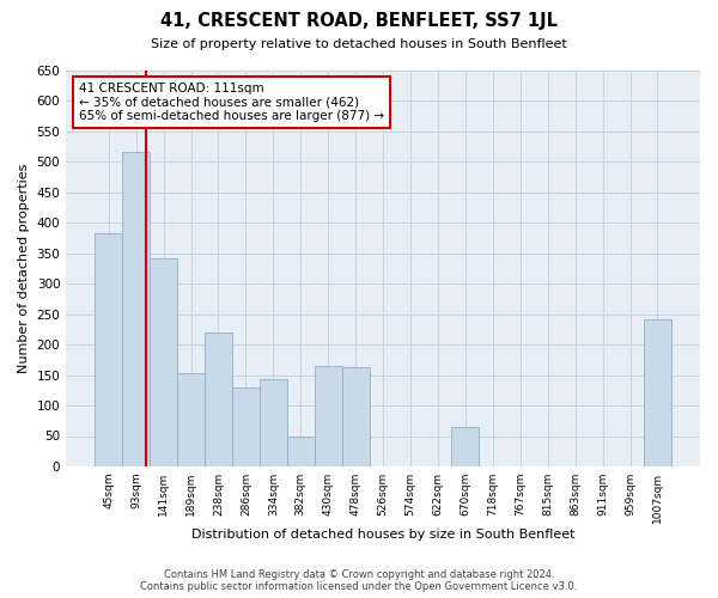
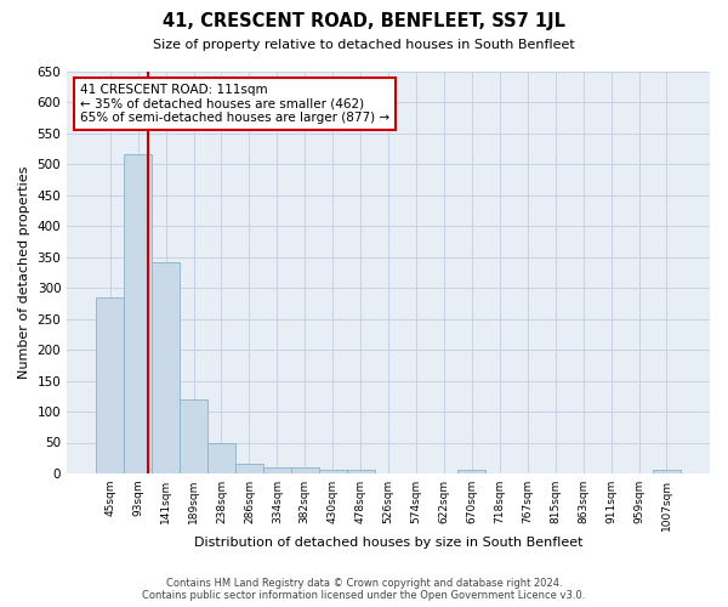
45sqm: 382 -> 284
189sqm: 154 -> 120
238sqm: 220 -> 49
286sqm: 130 -> 16
334sqm: 144 -> 10
382sqm: 50 -> 10
430sqm: 164 -> 6
478sqm: 162 -> 5
670sqm: 64 -> 5
1007sqm: 242 -> 5
